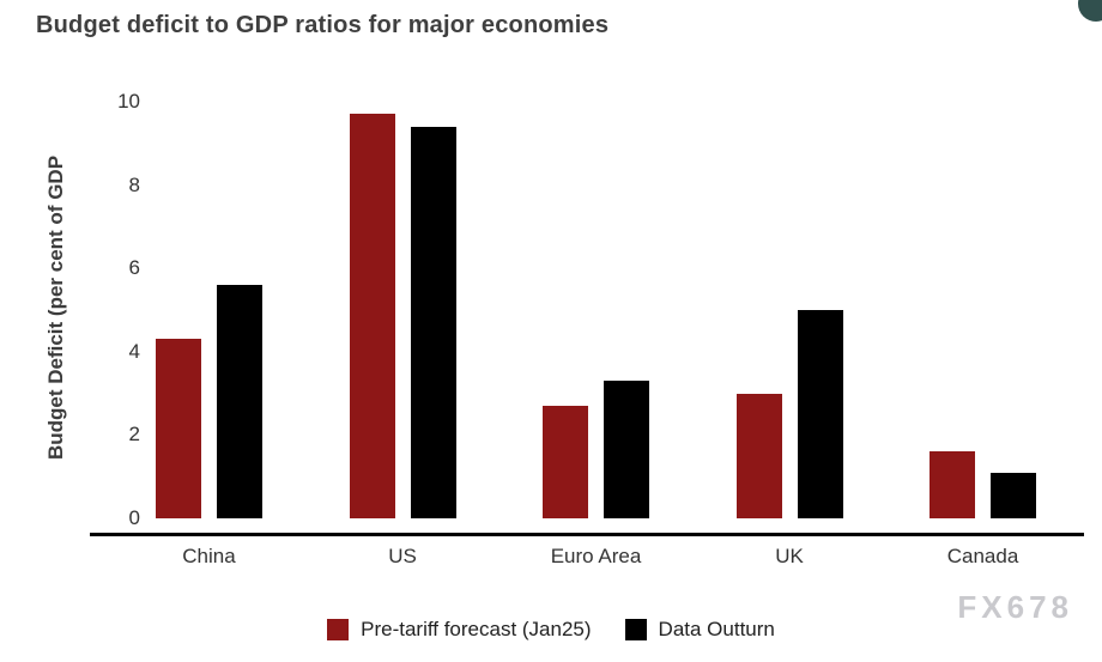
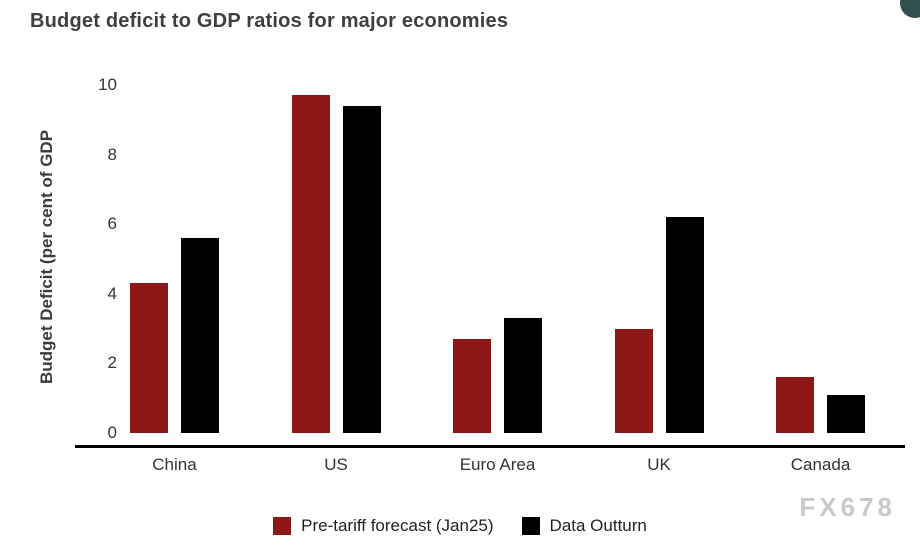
Data Outturn/UK: 5.0 -> 6.2
